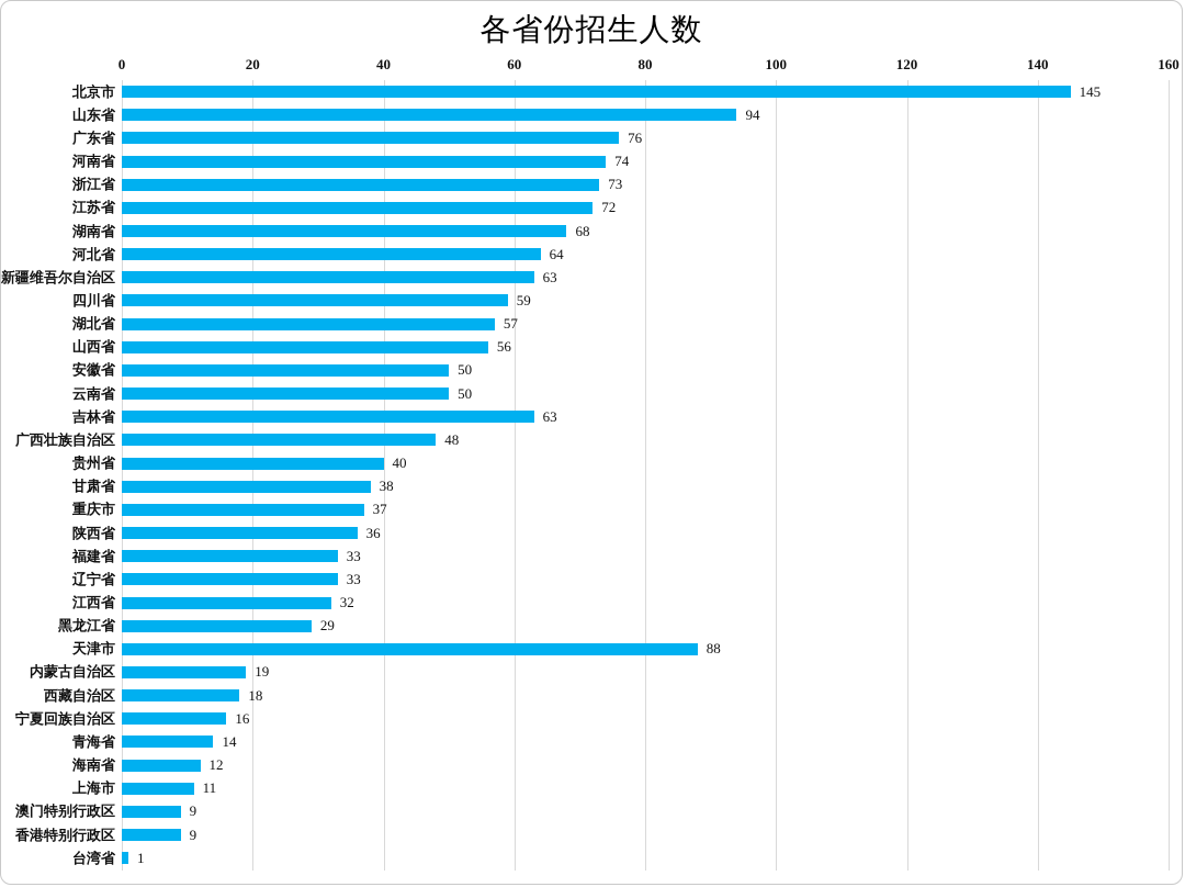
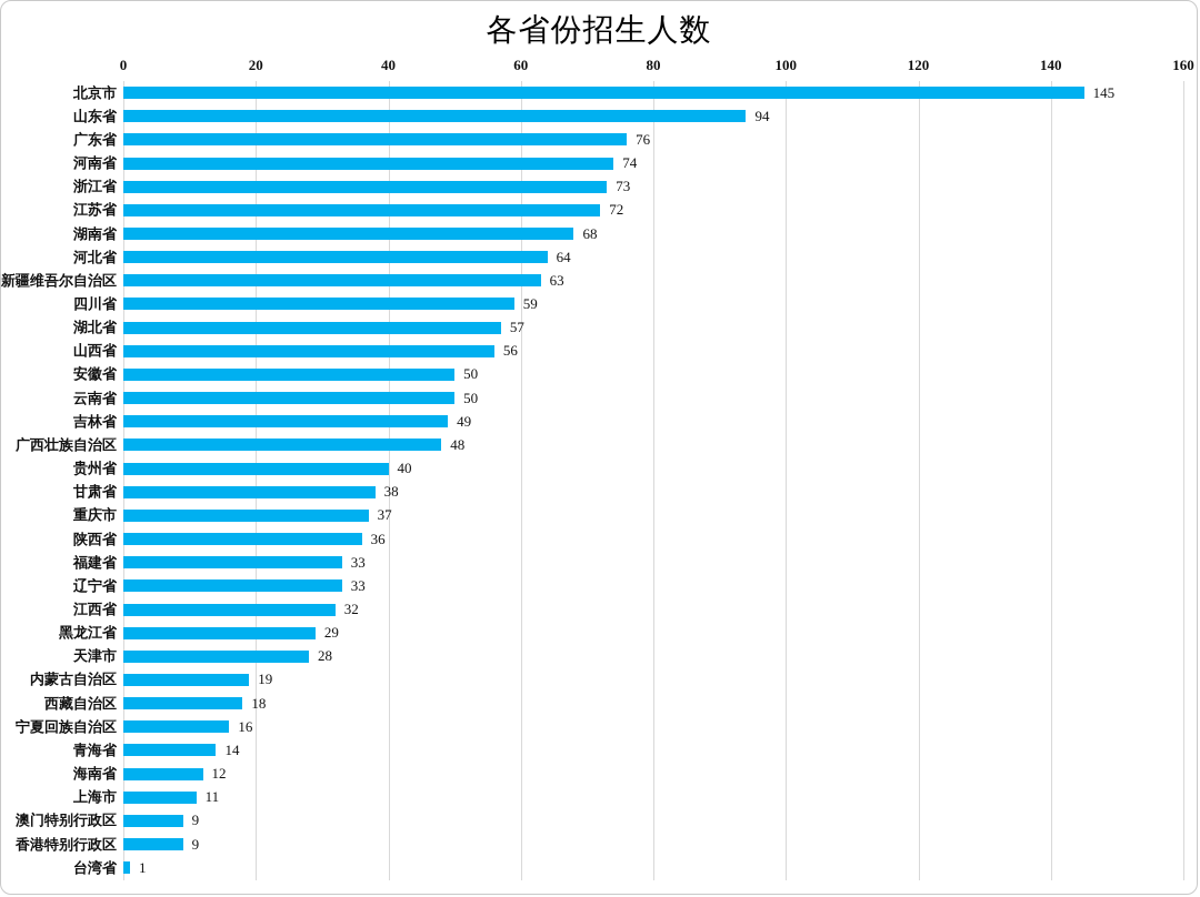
吉林省: 63 -> 49
天津市: 88 -> 28
